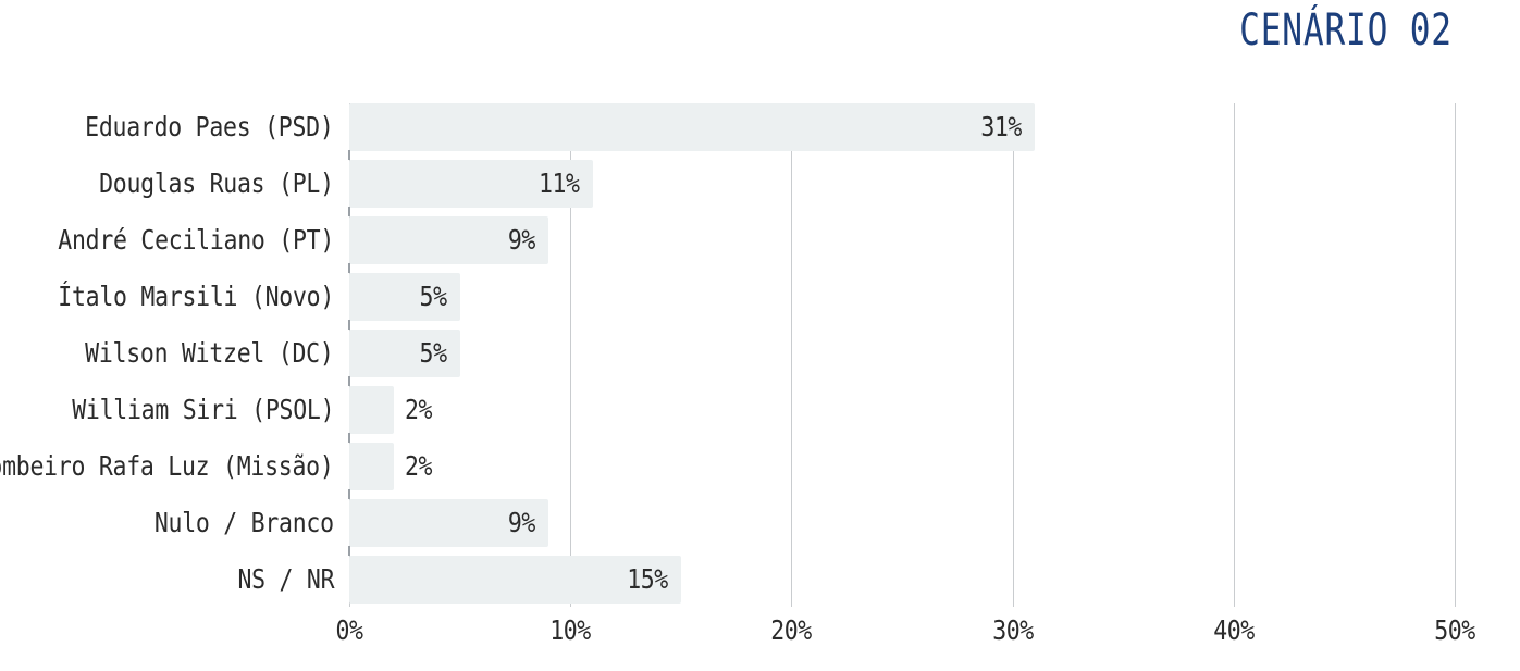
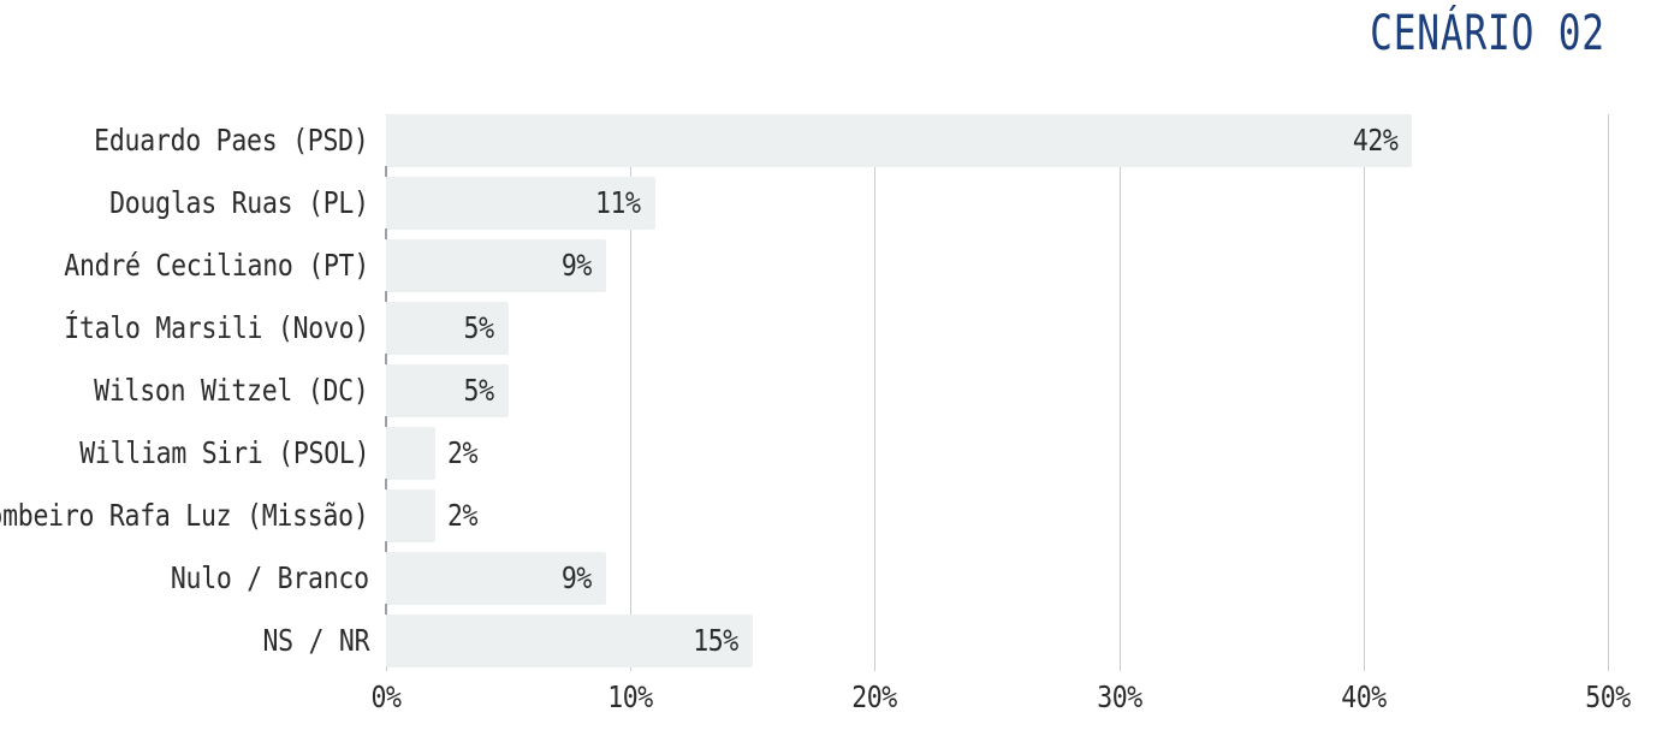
Eduardo Paes (PSD): 31% -> 42%
